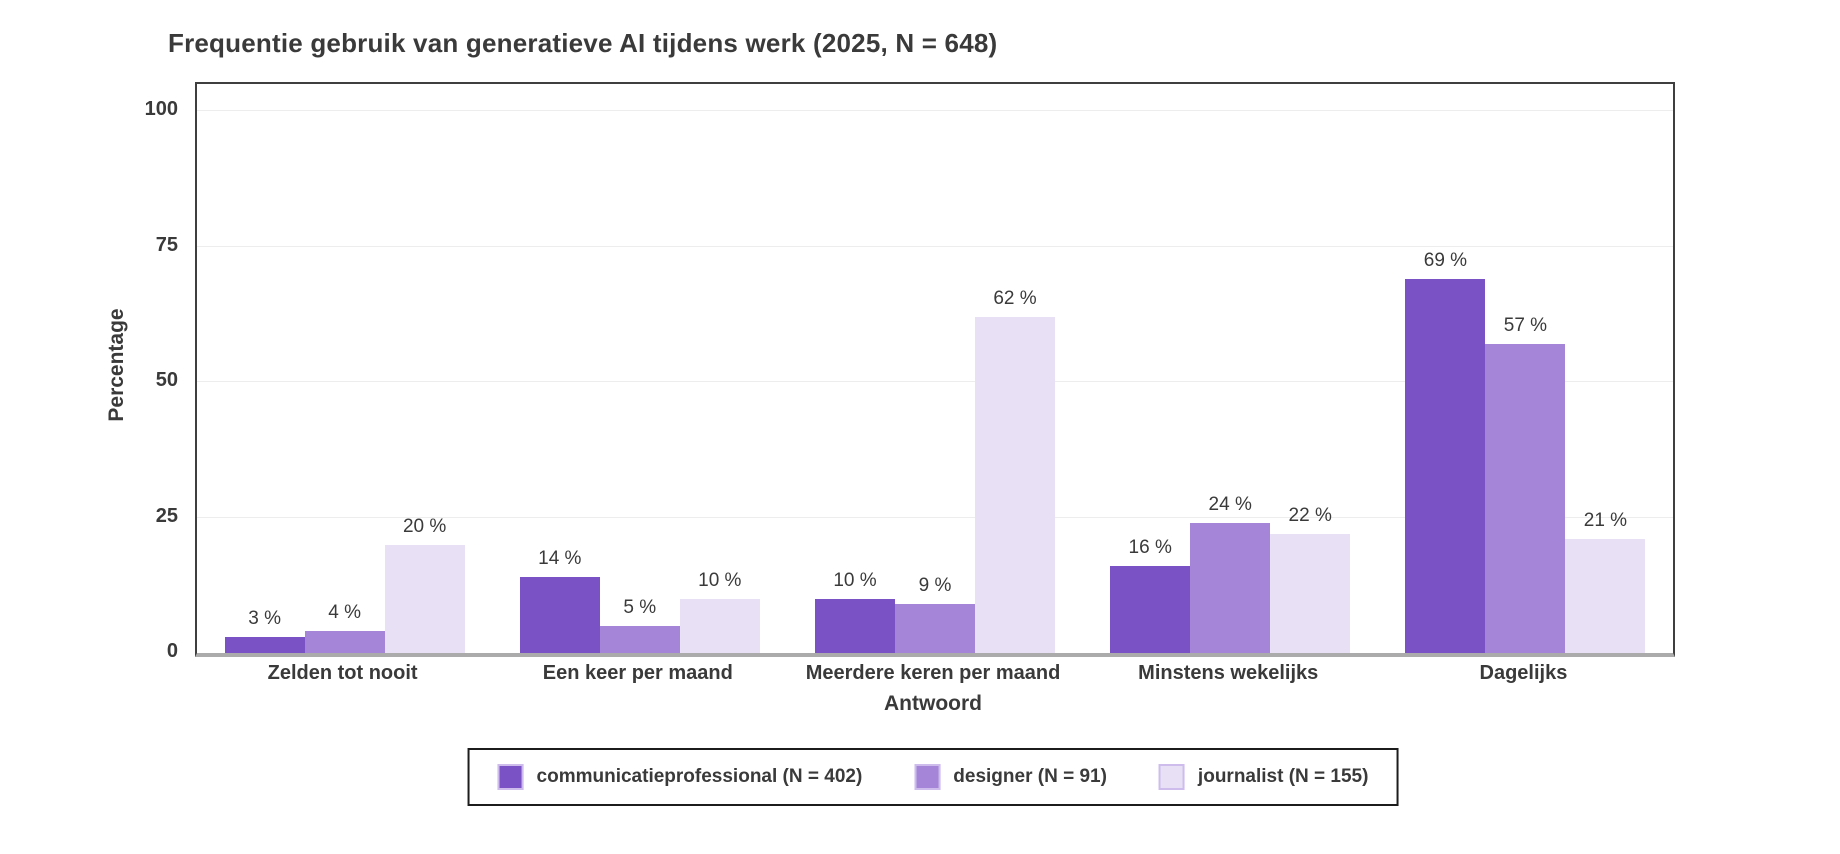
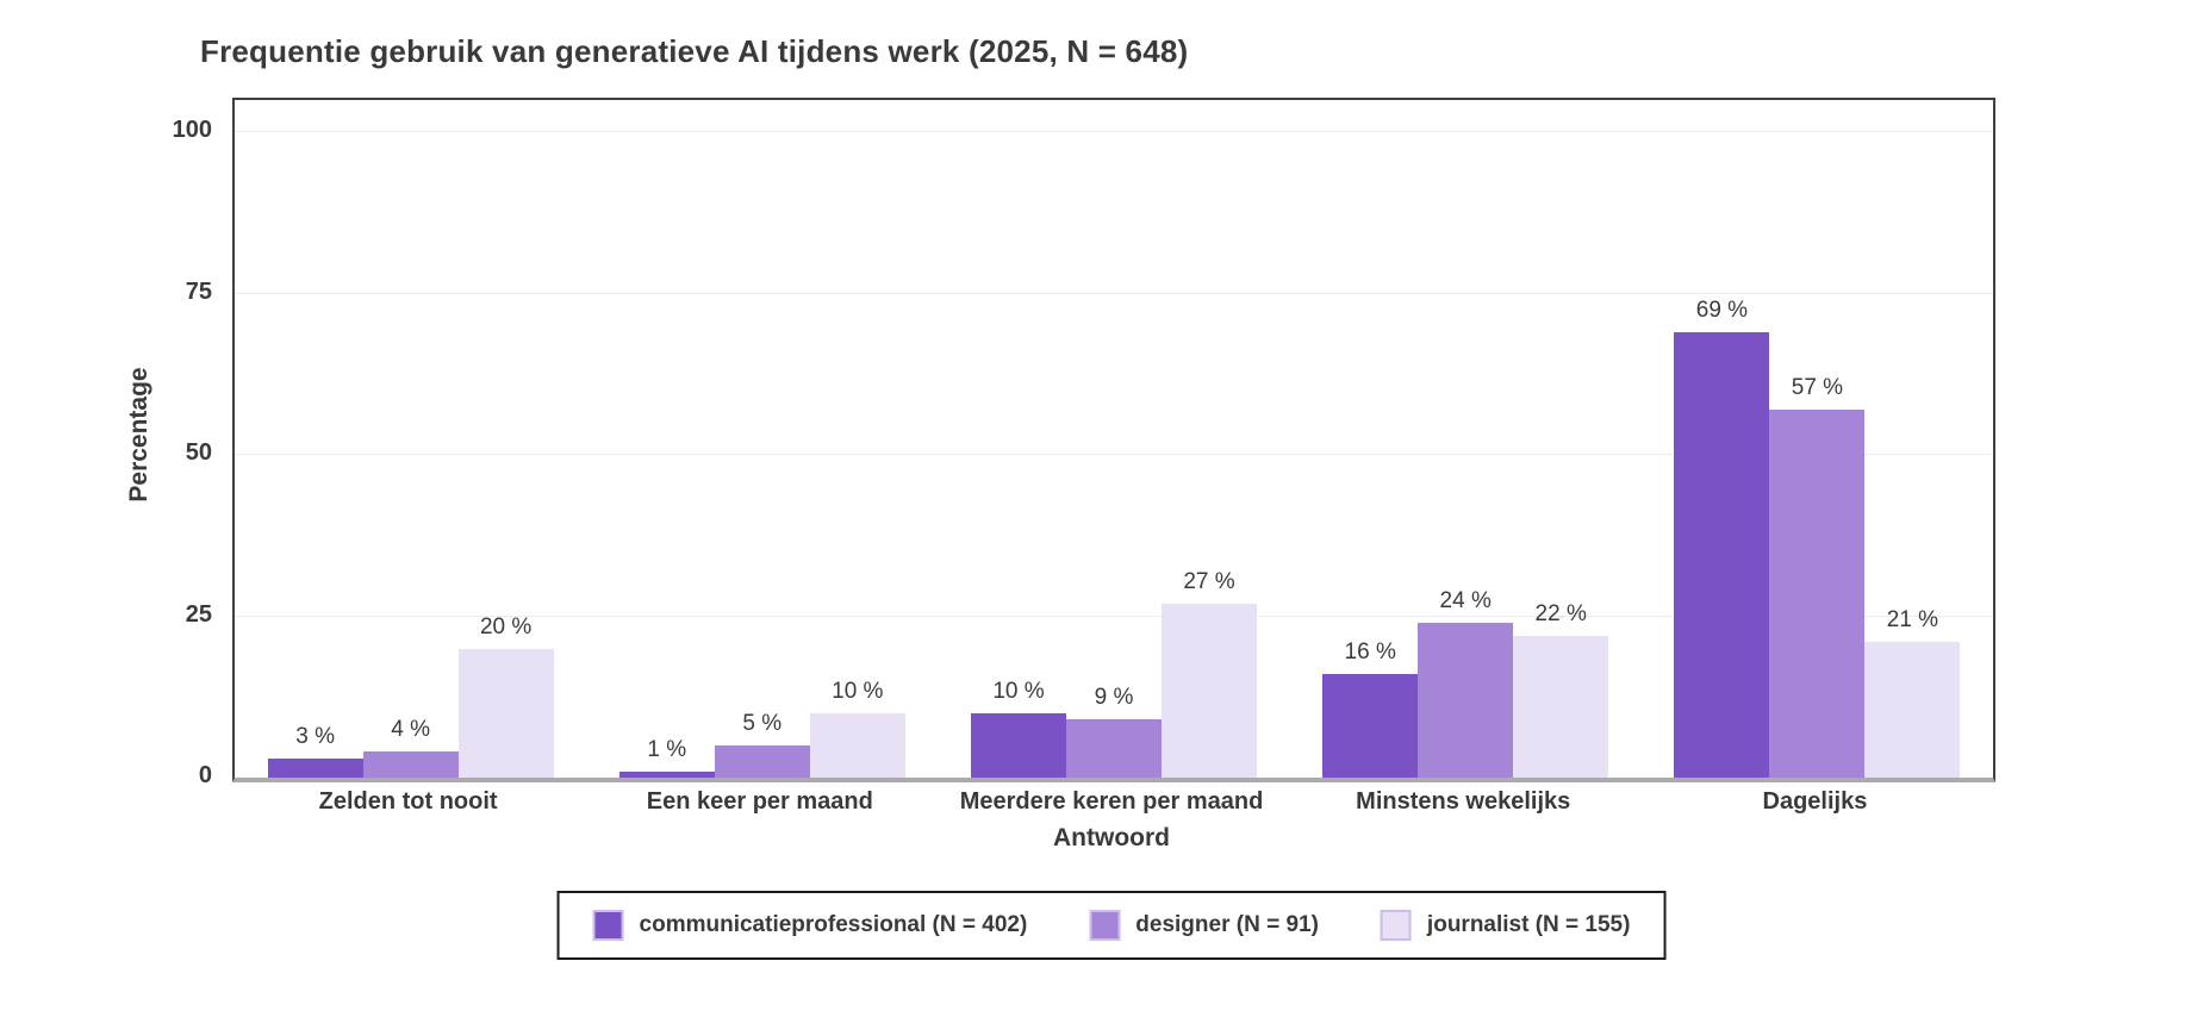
communicatieprofessional (N = 402)/Een keer per maand: 14 -> 1
journalist (N = 155)/Meerdere keren per maand: 62 -> 27
